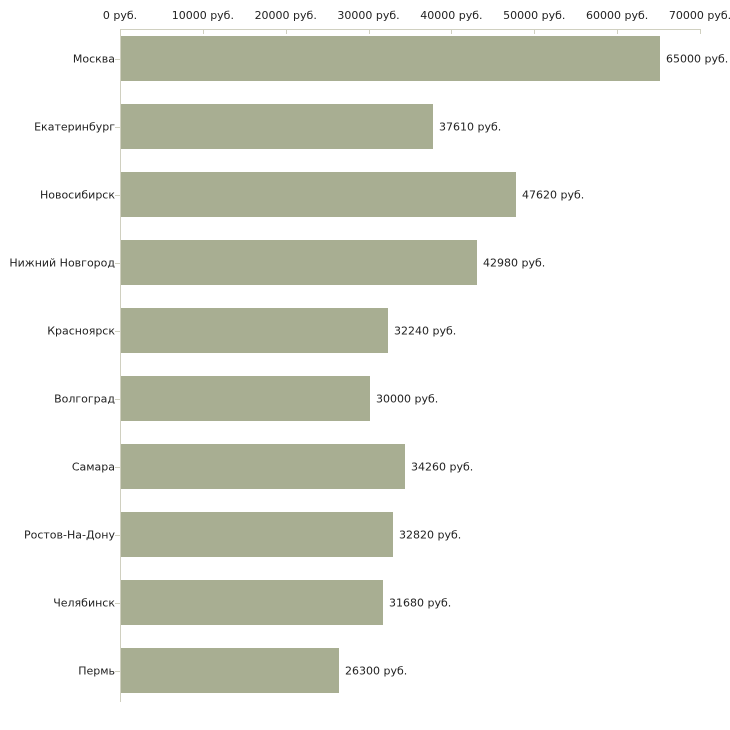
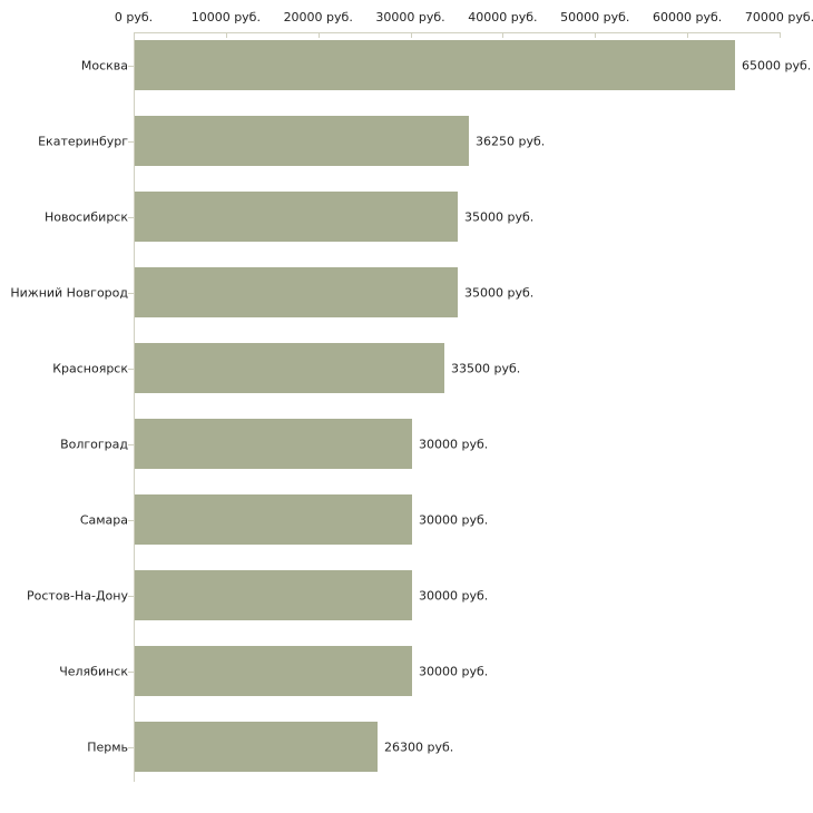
Екатеринбург: 37610 -> 36250
Новосибирск: 47620 -> 35000
Нижний Новгород: 42980 -> 35000
Красноярск: 32240 -> 33500
Самара: 34260 -> 30000
Ростов-На-Дону: 32820 -> 30000
Челябинск: 31680 -> 30000
